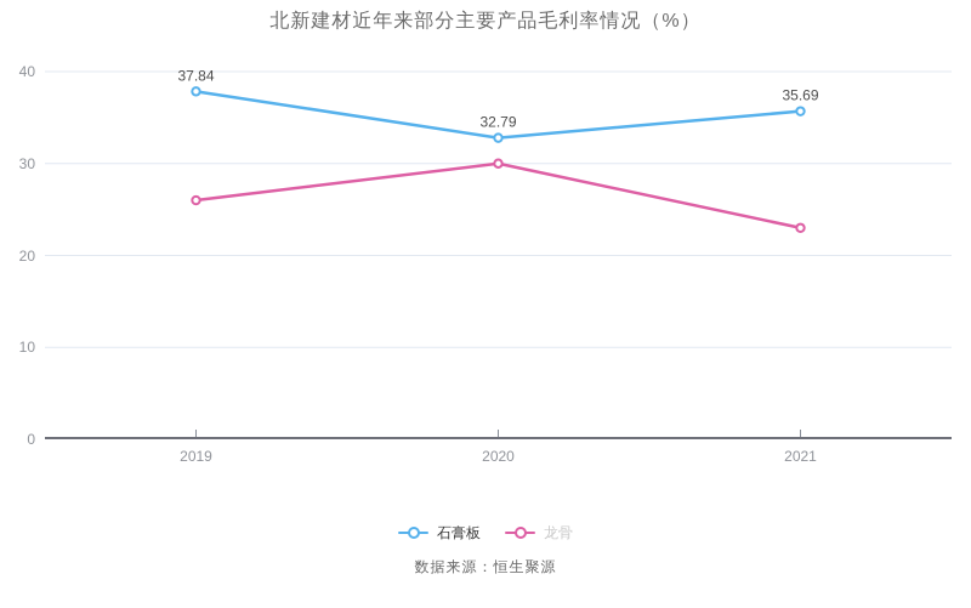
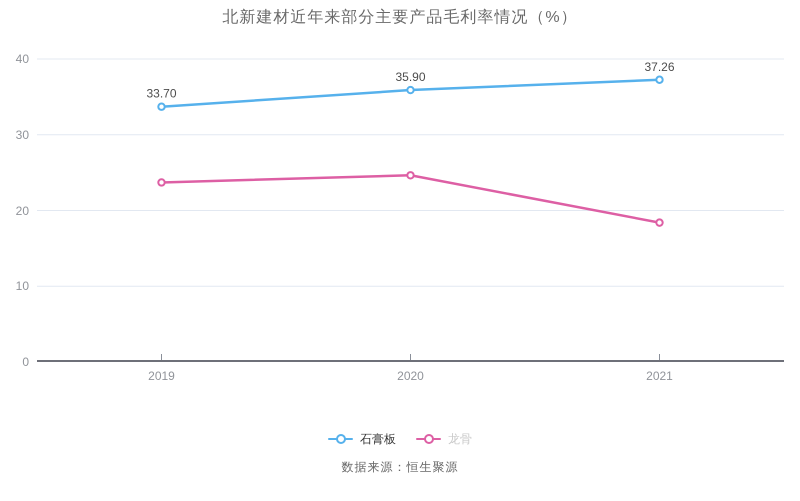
石膏板/2019: 37.84 -> 33.70
龙骨/2019: 26 -> 24
石膏板/2020: 32.79 -> 35.90
龙骨/2020: 30 -> 25
石膏板/2021: 35.69 -> 37.26
龙骨/2021: 23 -> 18
